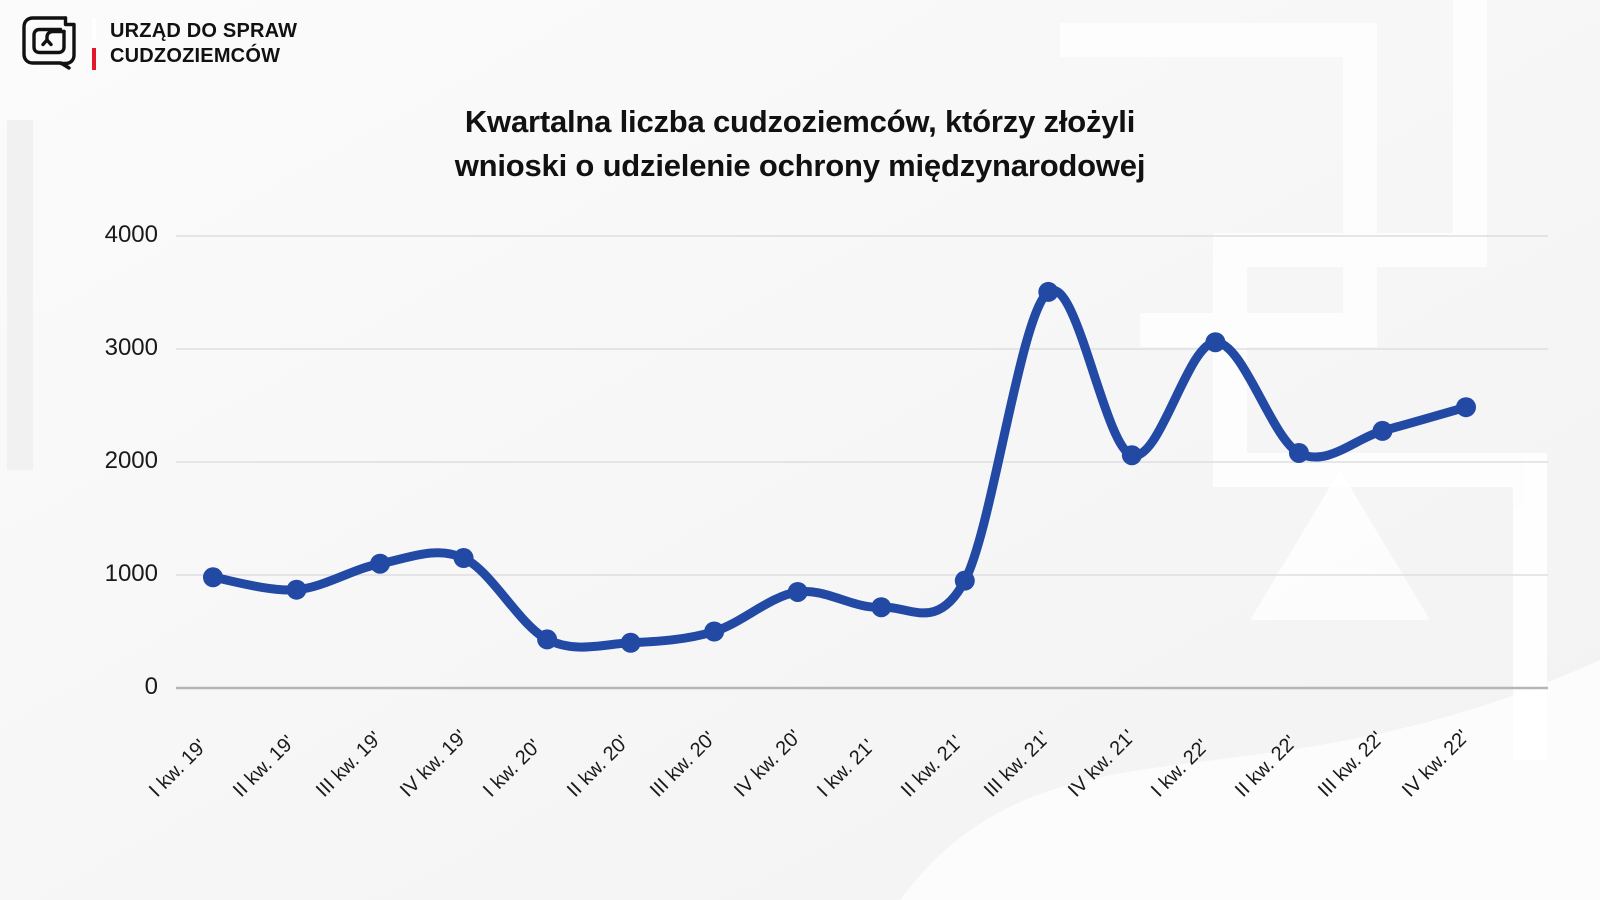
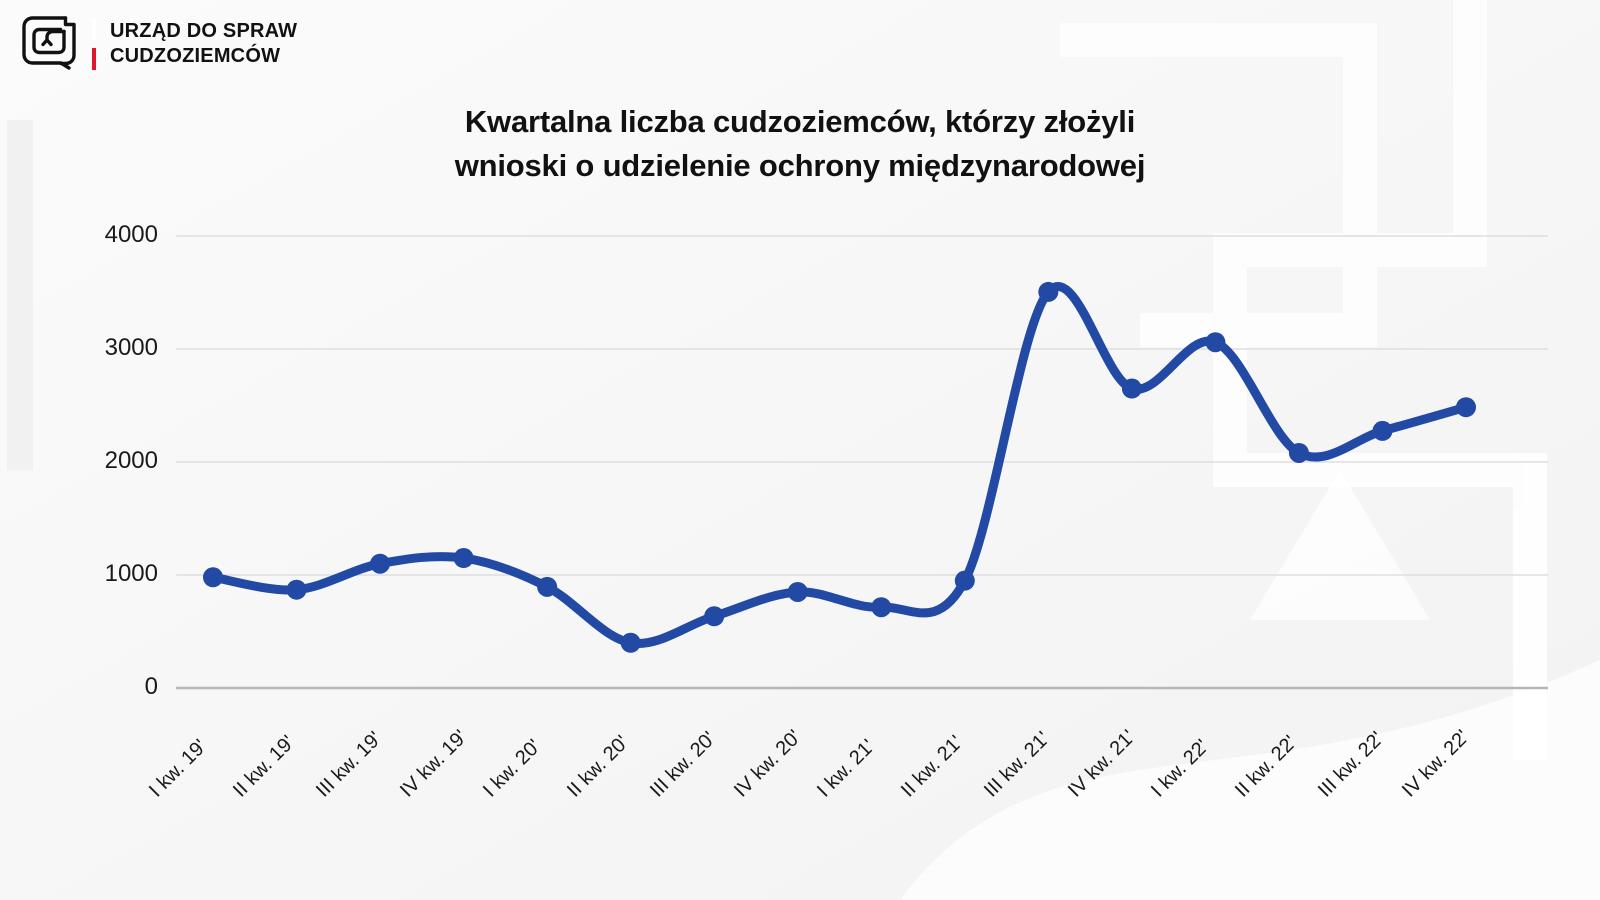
I kw. 20': 430 -> 900
III kw. 20': 500 -> 640
IV kw. 21': 2060 -> 2650
